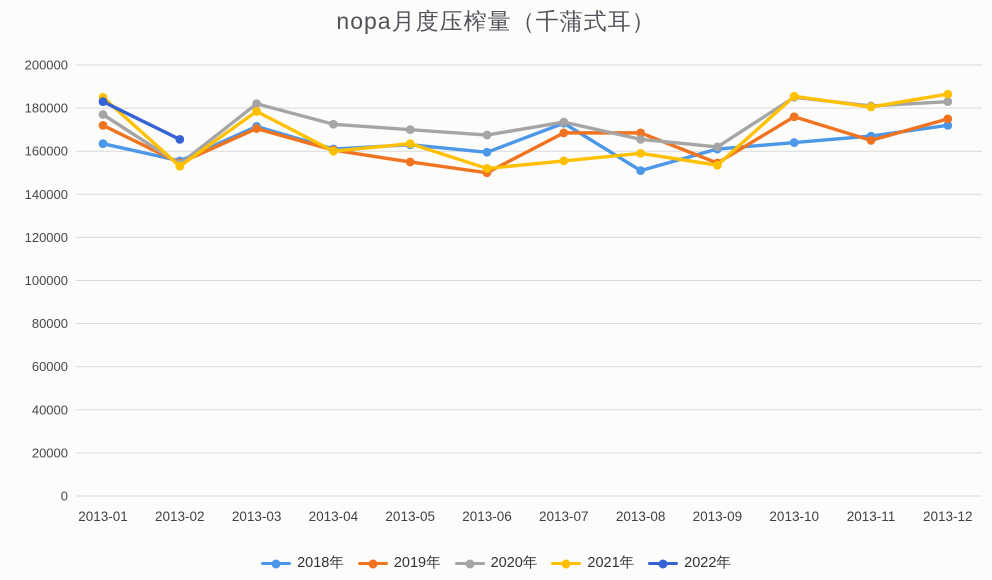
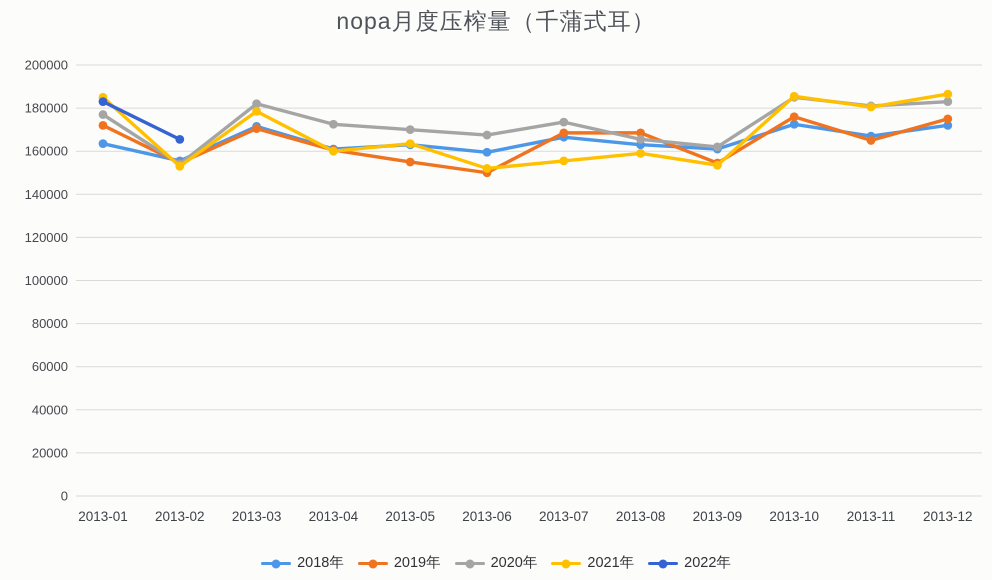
2018年/2013-07: 173000 -> 166000
2018年/2013-08: 151000 -> 163000
2018年/2013-10: 164000 -> 172000
